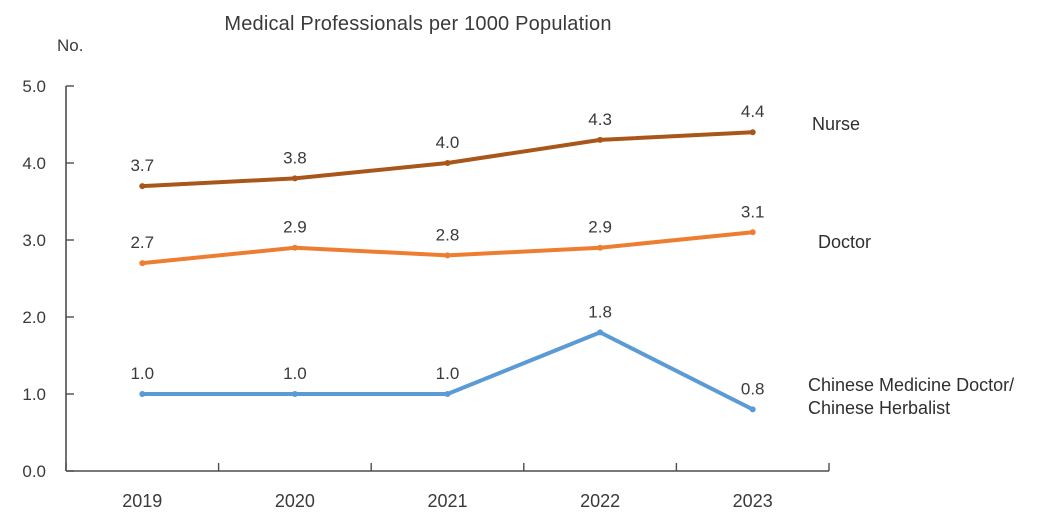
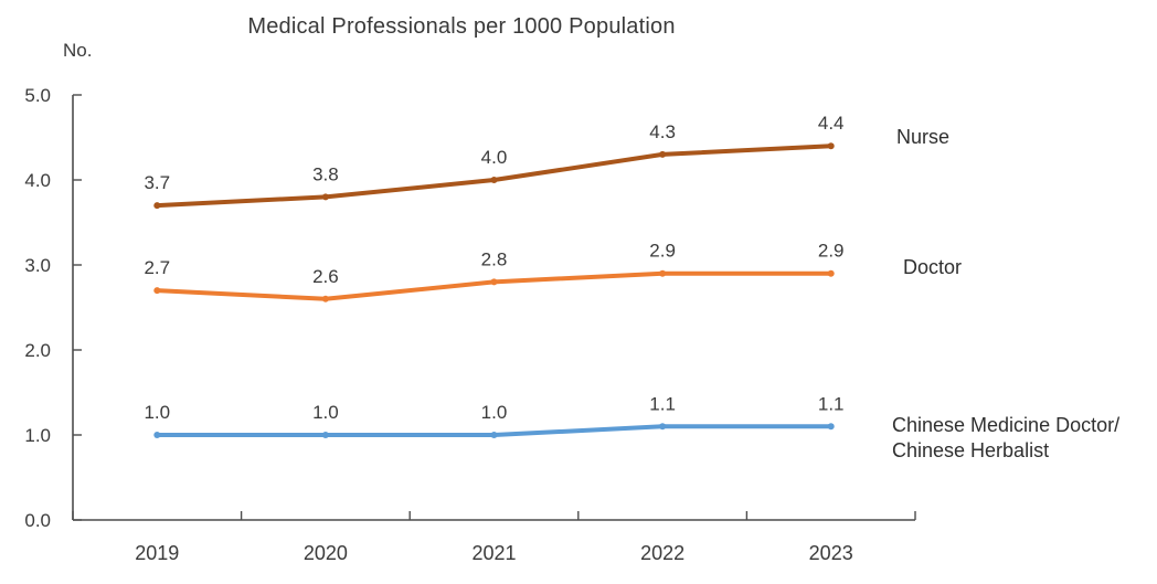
Doctor/2020: 2.9 -> 2.6
Chinese Medicine Doctor/ Chinese Herbalist/2022: 1.8 -> 1.1
Doctor/2023: 3.1 -> 2.9
Chinese Medicine Doctor/ Chinese Herbalist/2023: 0.8 -> 1.1
